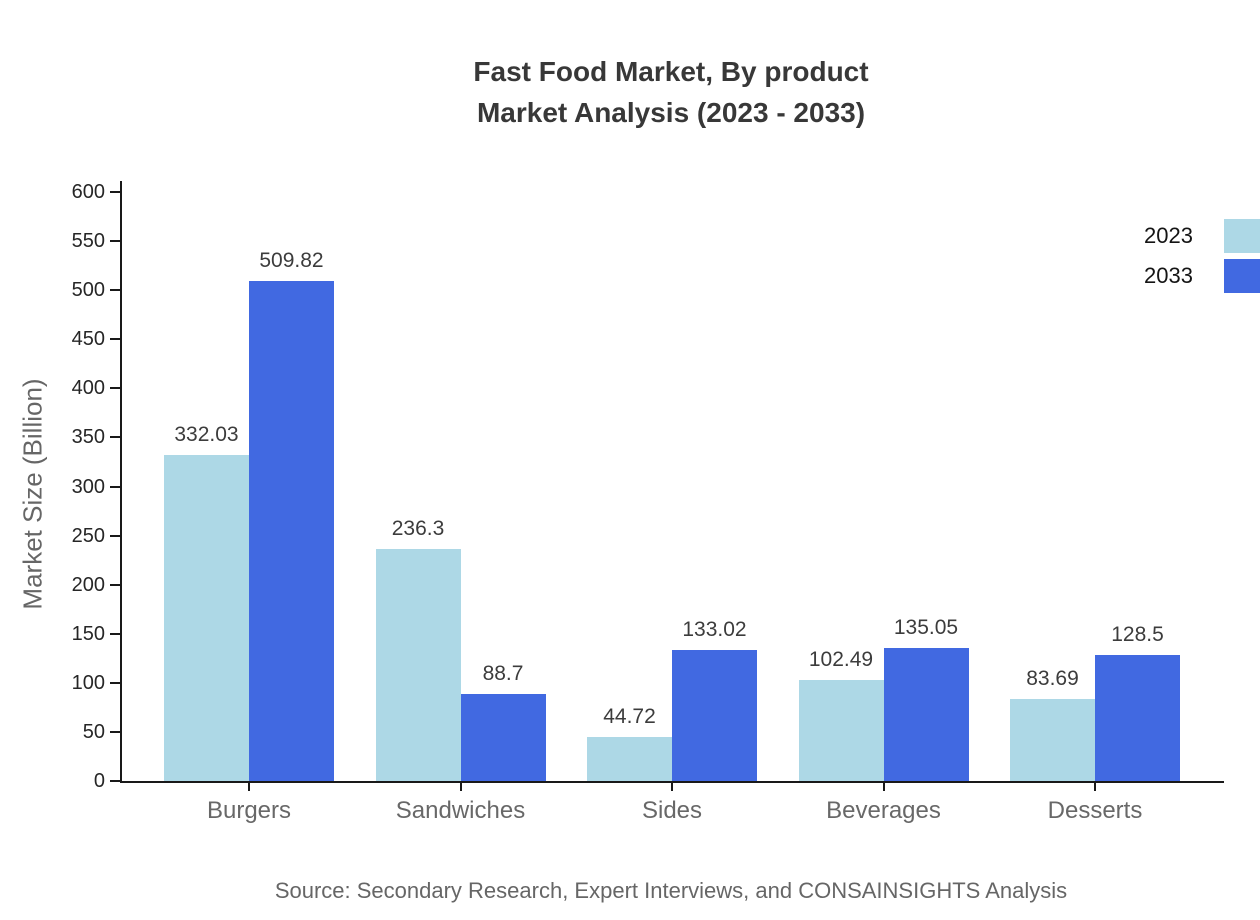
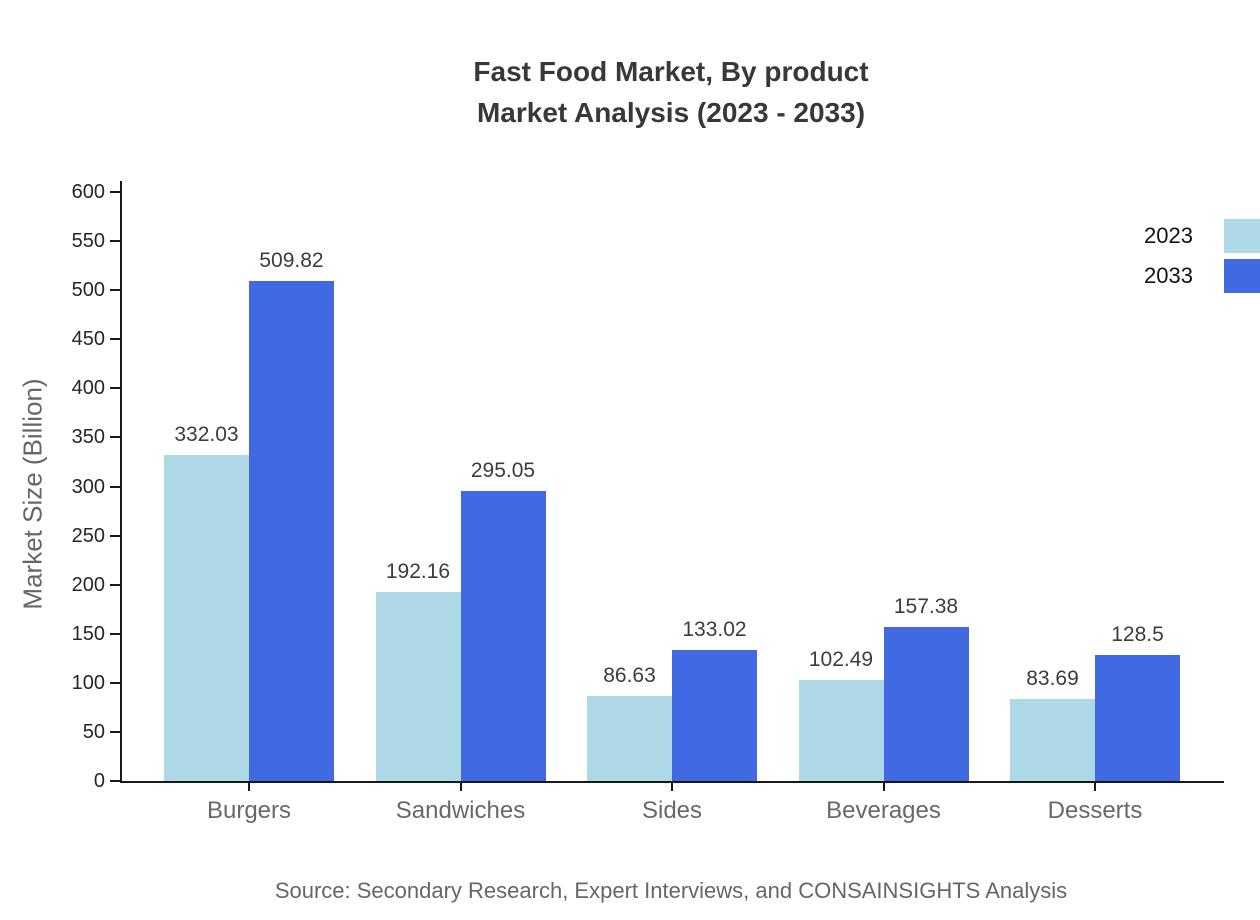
2023/Sandwiches: 236.3 -> 192.16
2033/Sandwiches: 88.7 -> 295.05
2023/Sides: 44.72 -> 86.63
2033/Beverages: 135.05 -> 157.38
